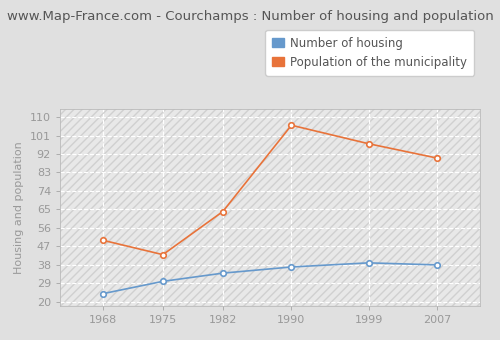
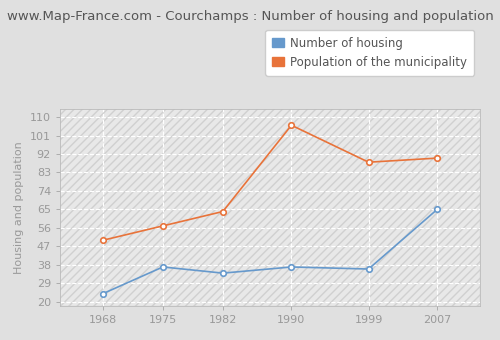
Number of housing/1975: 30 -> 37
Population of the municipality/1975: 43 -> 57
Number of housing/1999: 39 -> 36
Population of the municipality/1999: 97 -> 88
Number of housing/2007: 38 -> 65
